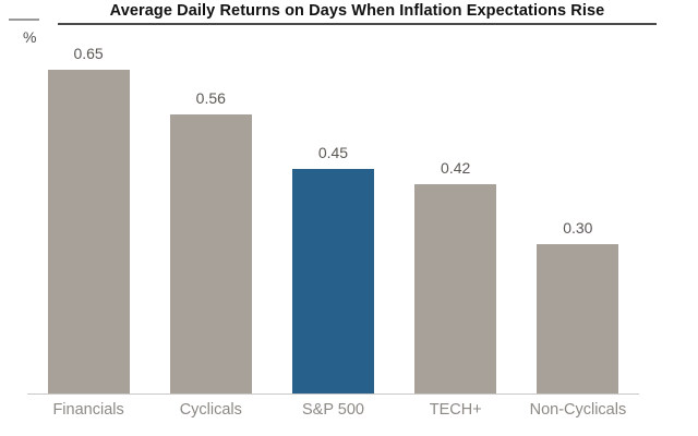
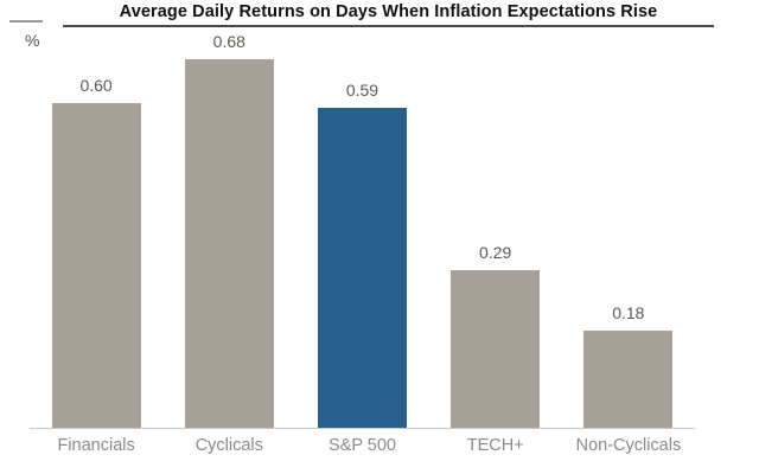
Financials: 0.65 -> 0.60
Cyclicals: 0.56 -> 0.68
S&P 500: 0.45 -> 0.59
TECH+: 0.42 -> 0.29
Non-Cyclicals: 0.30 -> 0.18
